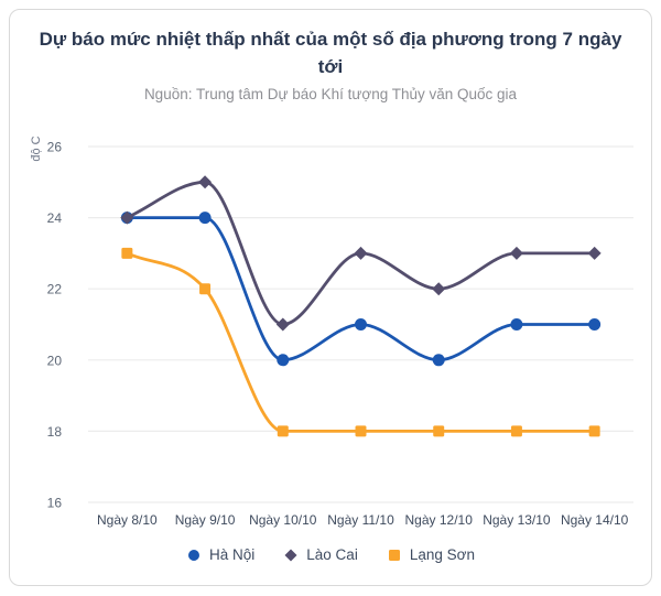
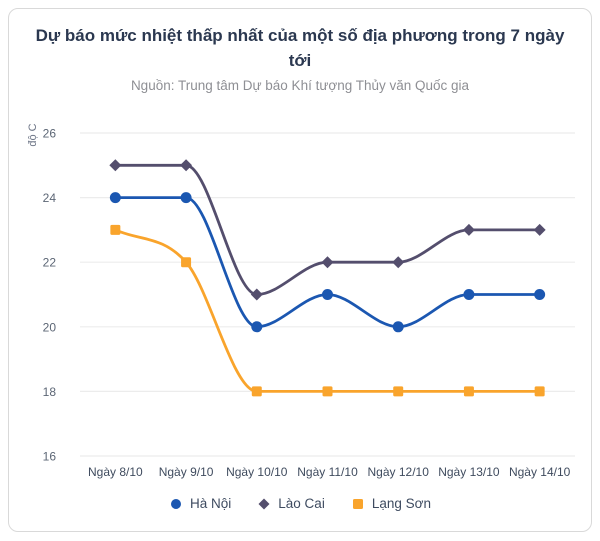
Lào Cai/Ngày 8/10: 24 -> 25
Lào Cai/Ngày 11/10: 23 -> 22
